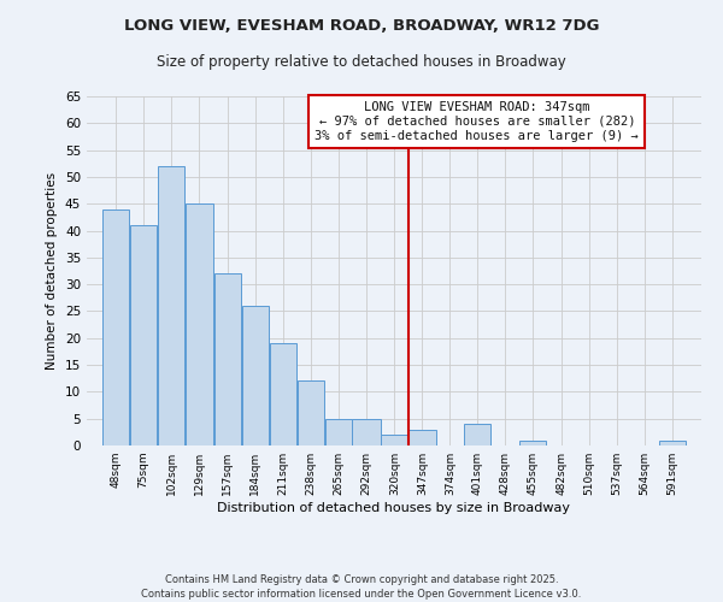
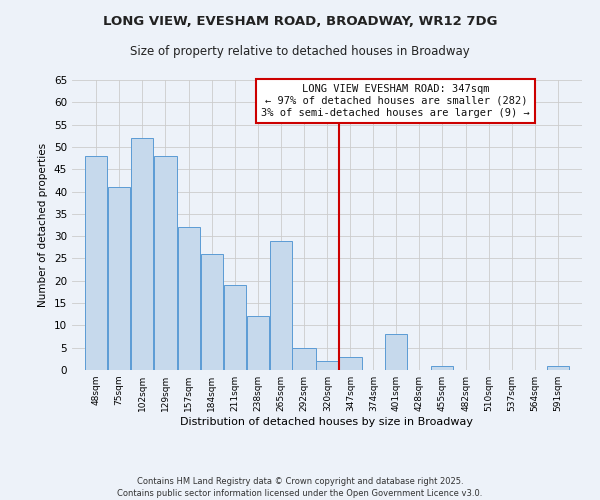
48sqm: 44 -> 48
129sqm: 45 -> 48
265sqm: 5 -> 29
401sqm: 4 -> 8
